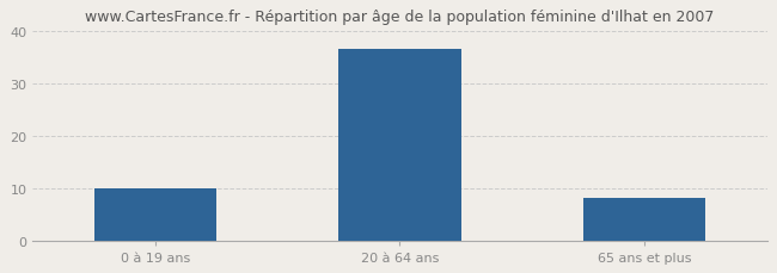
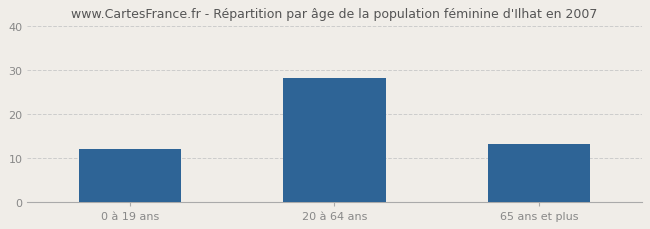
0 à 19 ans: 10.0 -> 12.0
20 à 64 ans: 36.5 -> 28.0
65 ans et plus: 8.0 -> 13.0
